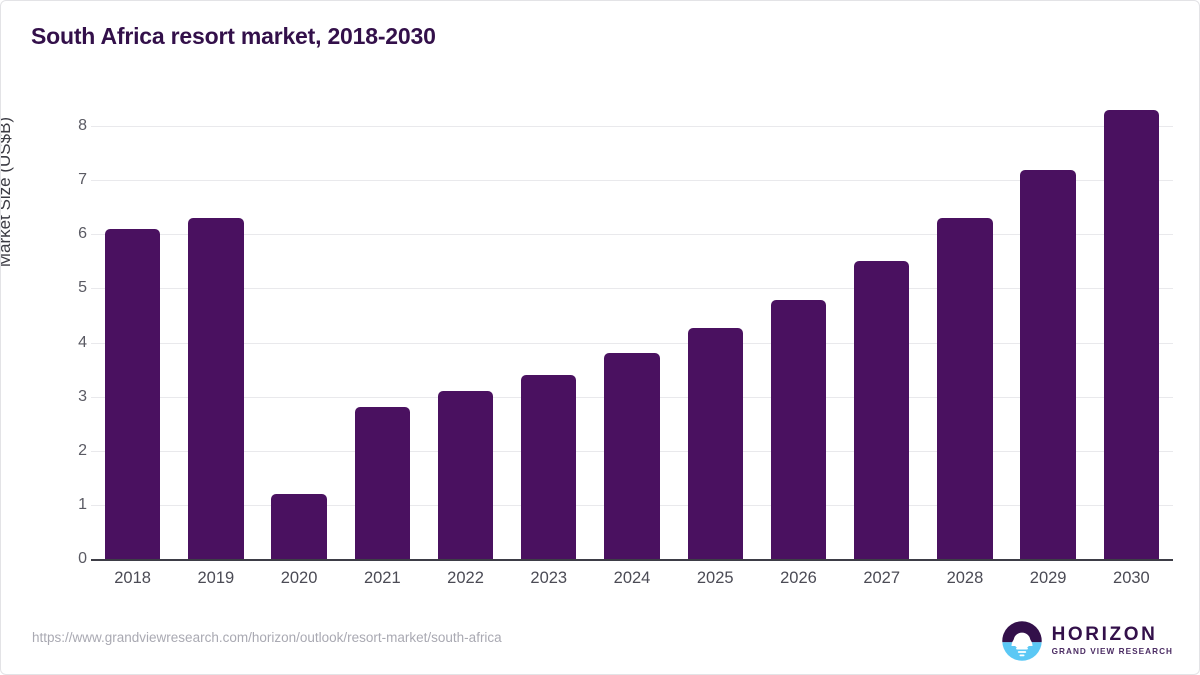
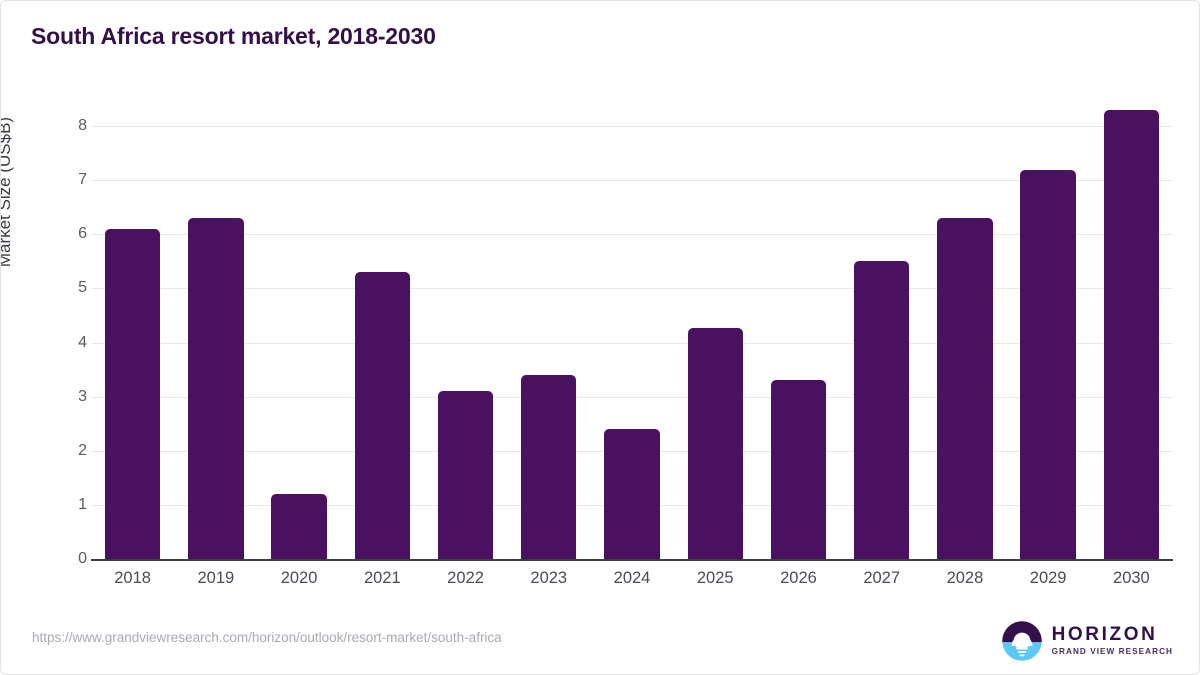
2021: 2.8 -> 5.3
2024: 3.8 -> 2.4
2026: 4.8 -> 3.3
